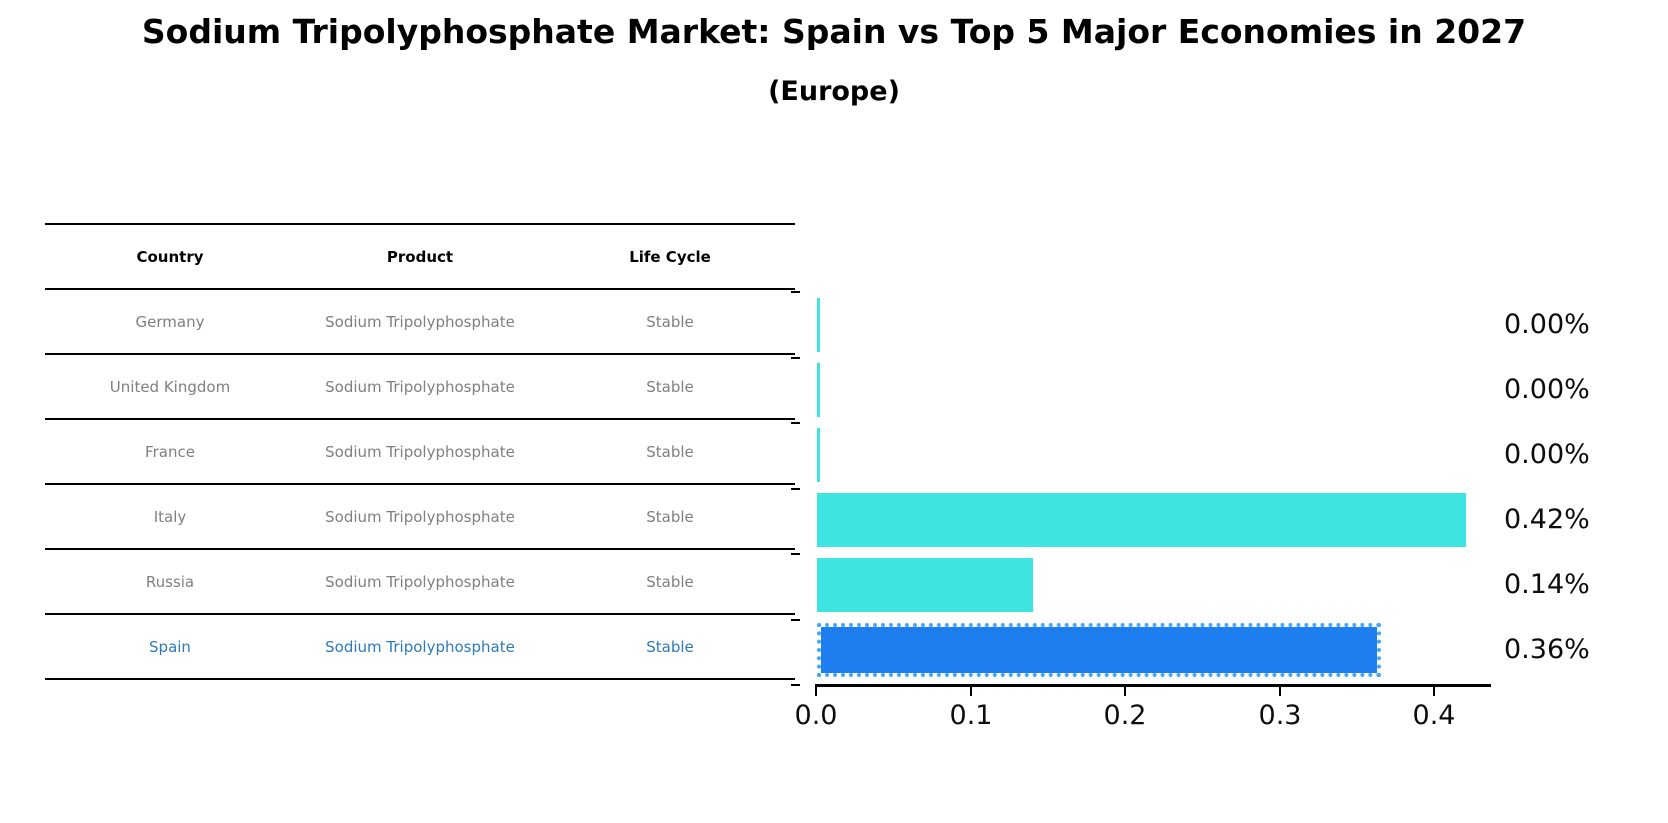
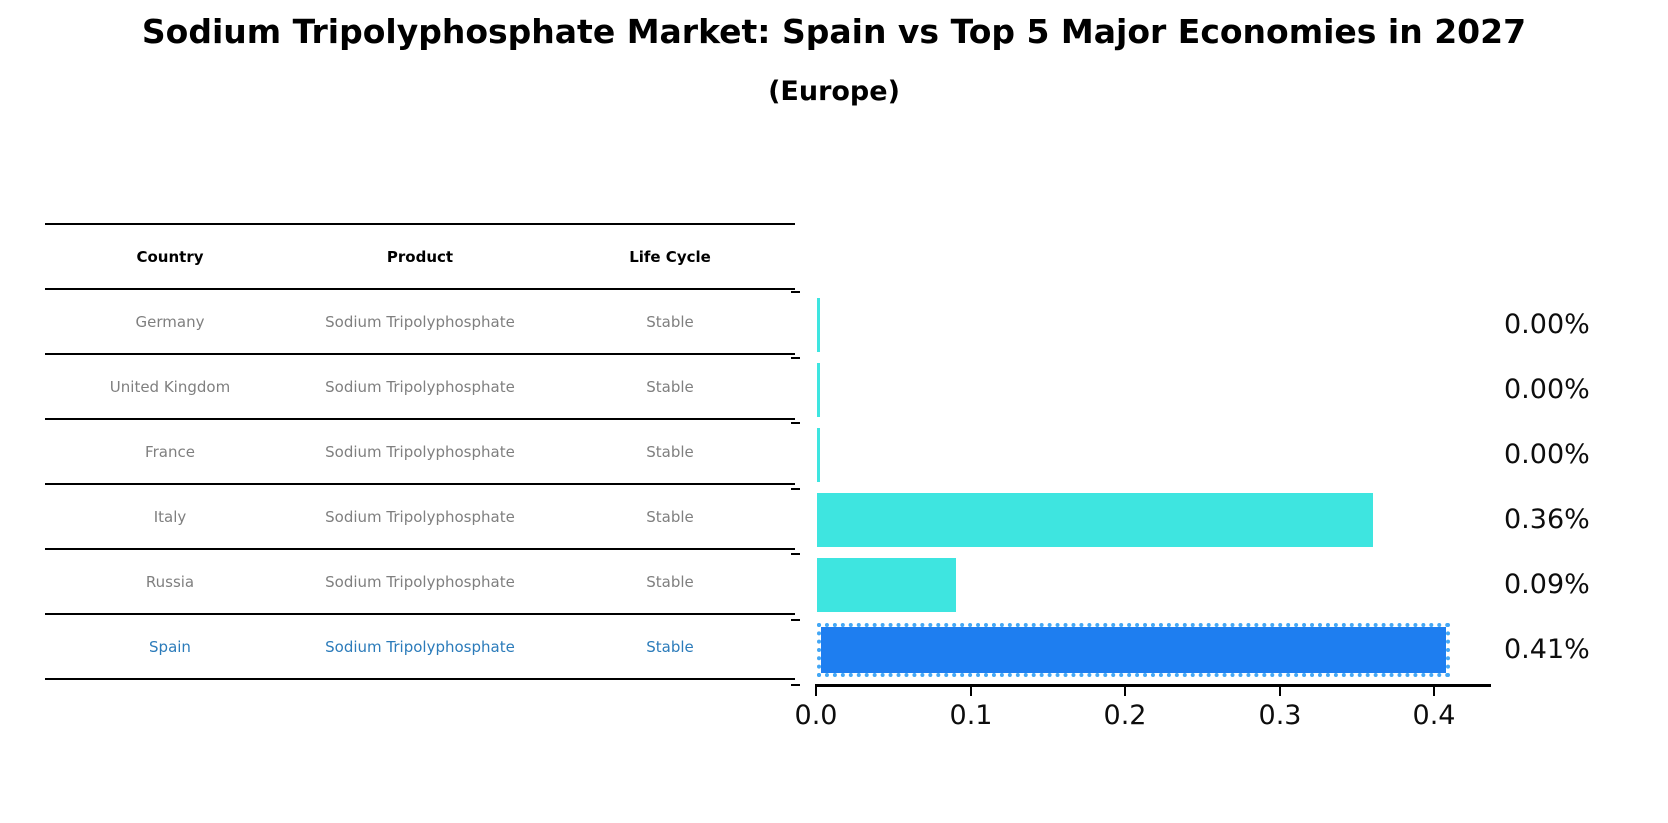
Italy: 0.42% -> 0.36%
Russia: 0.14% -> 0.09%
Spain: 0.36% -> 0.41%
